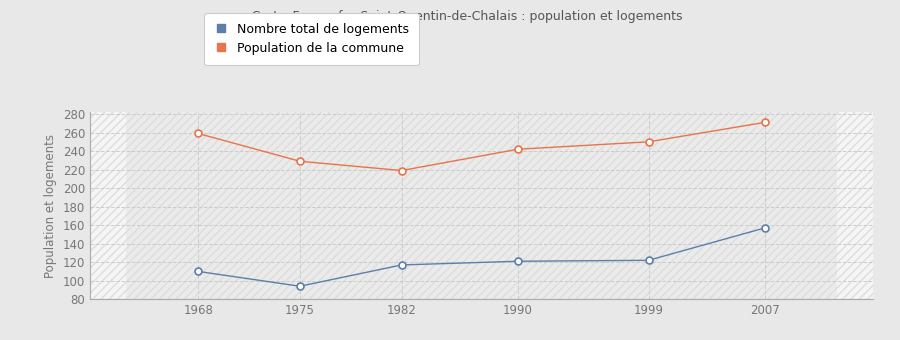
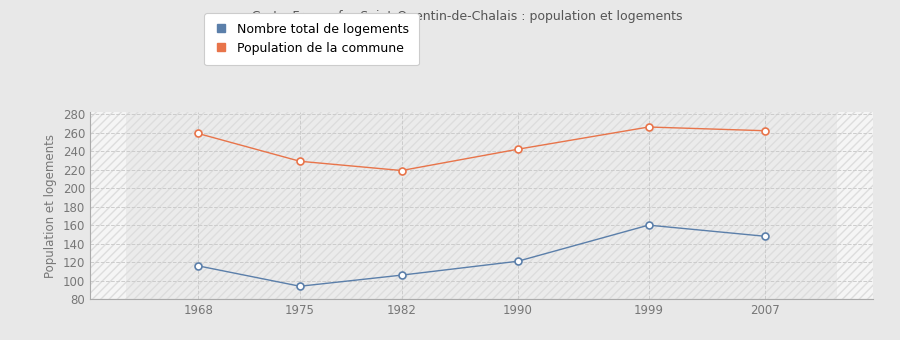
Nombre total de logements/1968: 110 -> 116
Nombre total de logements/1982: 117 -> 106
Nombre total de logements/1999: 122 -> 160
Population de la commune/1999: 250 -> 266
Nombre total de logements/2007: 157 -> 148
Population de la commune/2007: 271 -> 262
